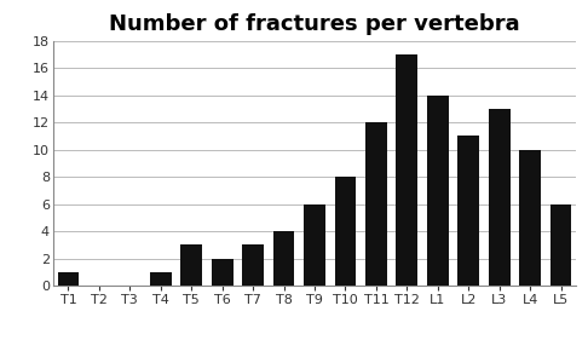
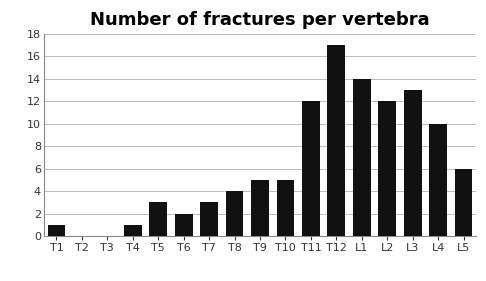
T9: 6 -> 5
T10: 8 -> 5
L2: 11 -> 12
